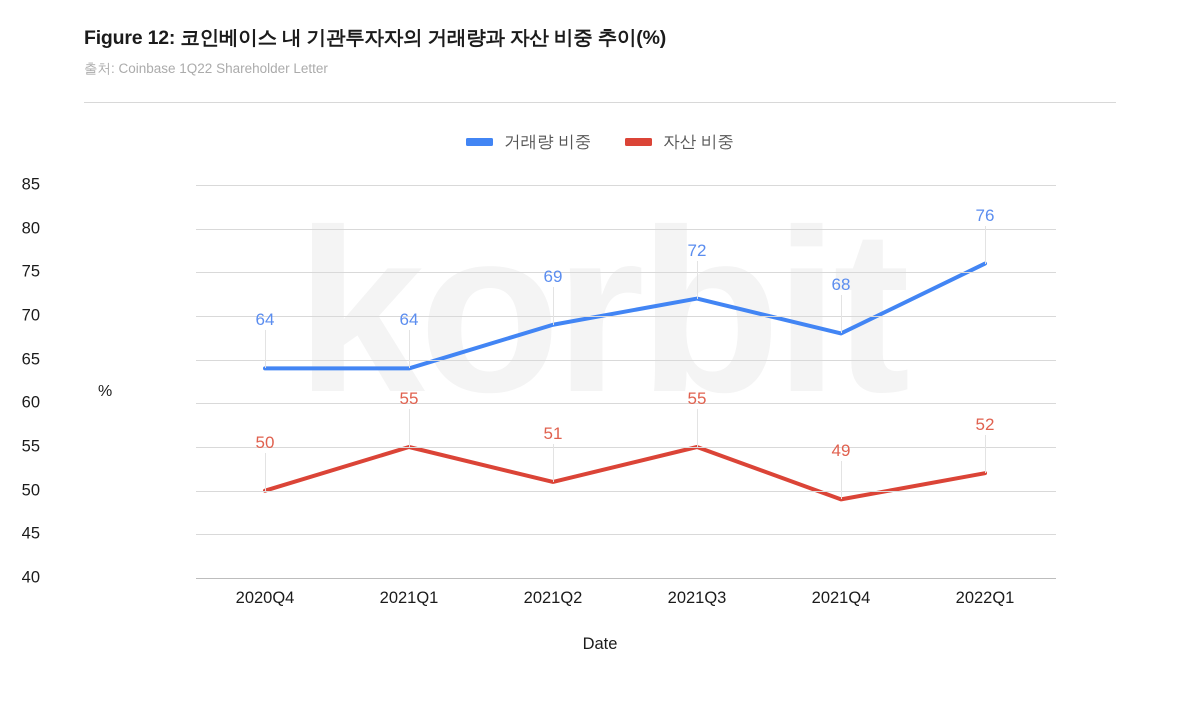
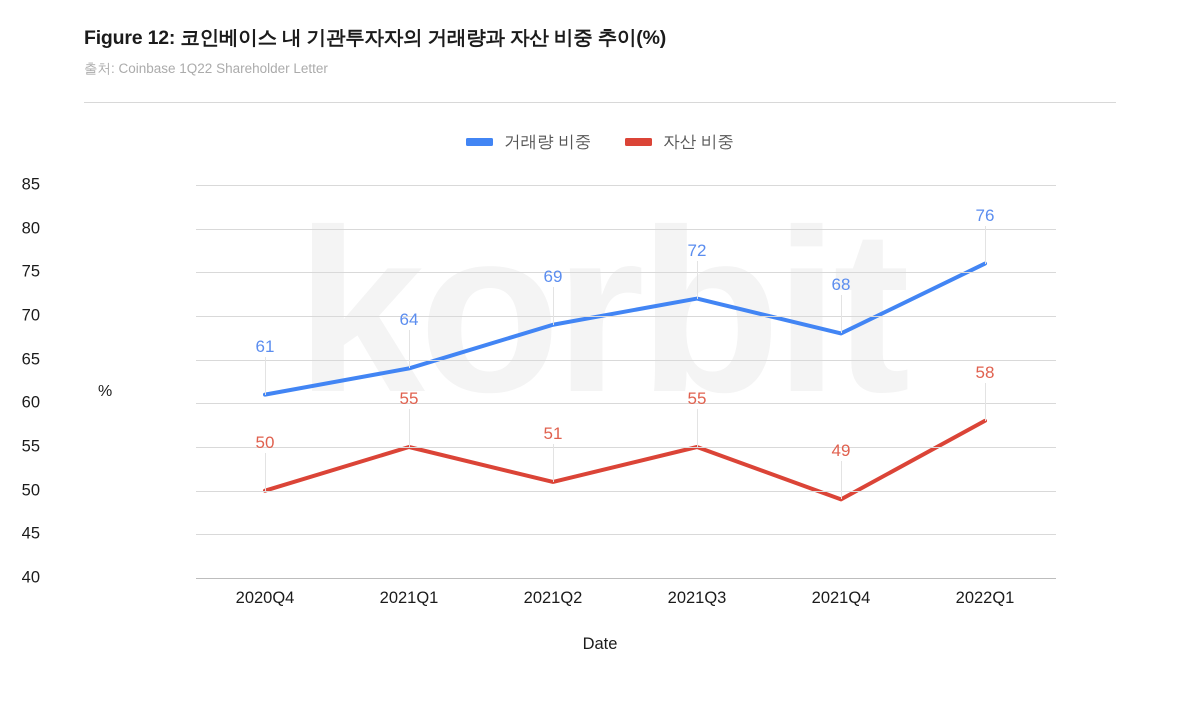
거래량 비중/2020Q4: 64 -> 61
자산 비중/2022Q1: 52 -> 58
